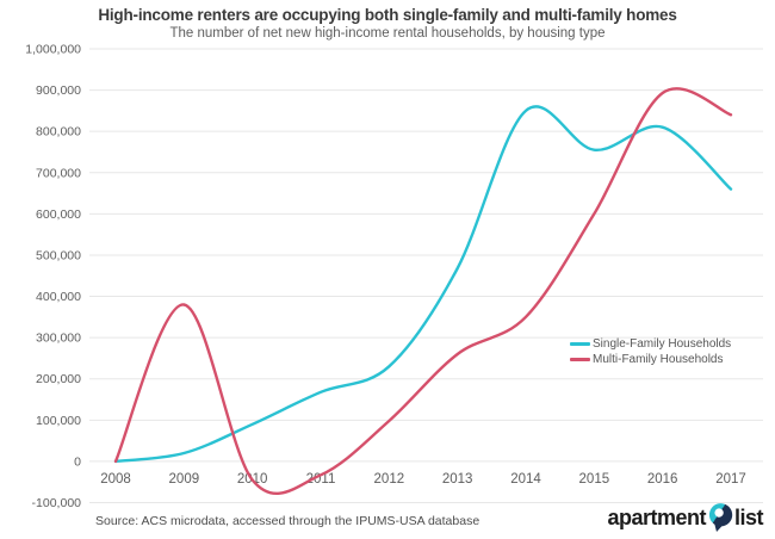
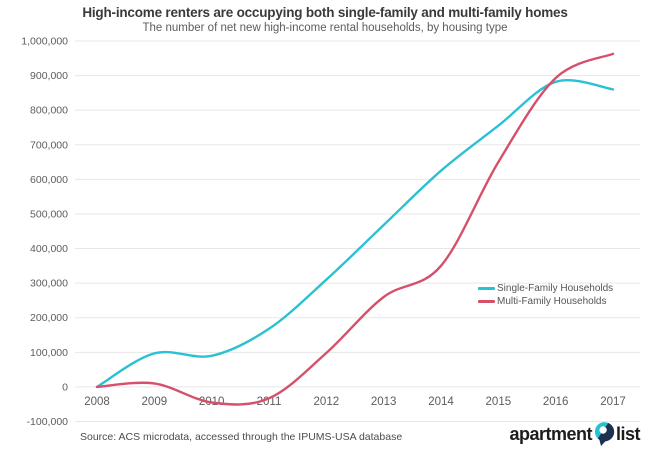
Single-Family Households/2009: 20000 -> 100000
Multi-Family Households/2009: 380000 -> 10000
Single-Family Households/2012: 230000 -> 310000
Single-Family Households/2014: 850000 -> 620000
Multi-Family Households/2015: 600000 -> 650000
Single-Family Households/2016: 810000 -> 880000
Single-Family Households/2017: 660000 -> 860000
Multi-Family Households/2017: 840000 -> 960000
